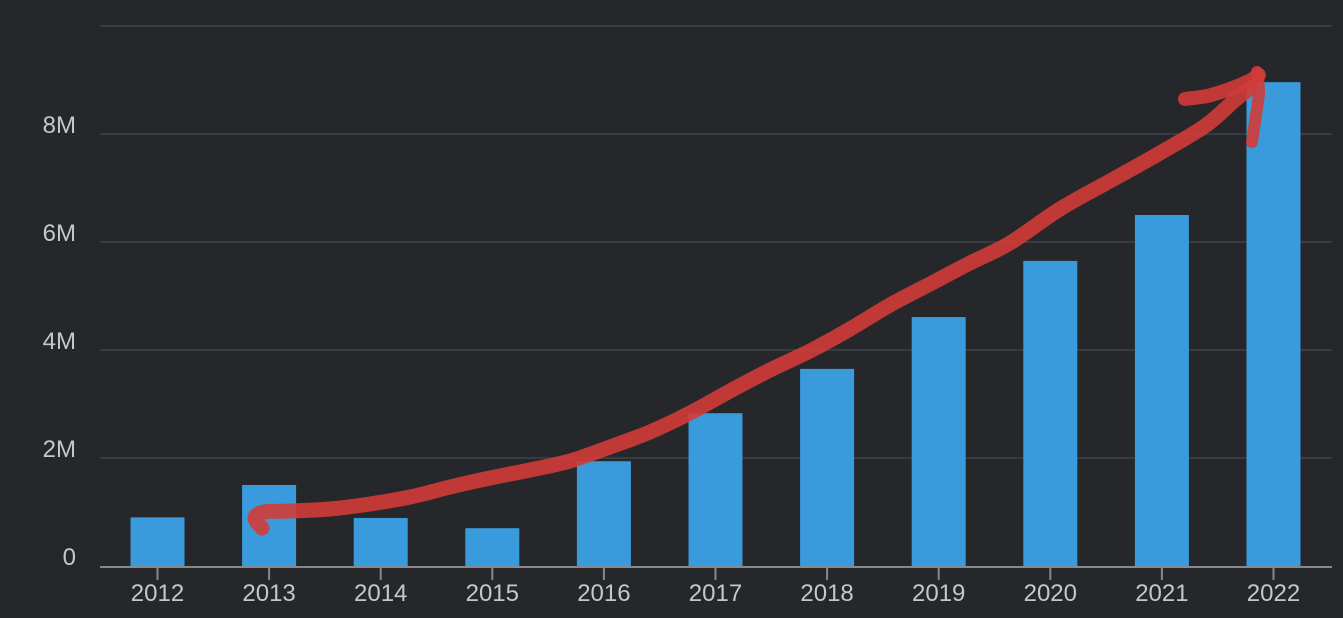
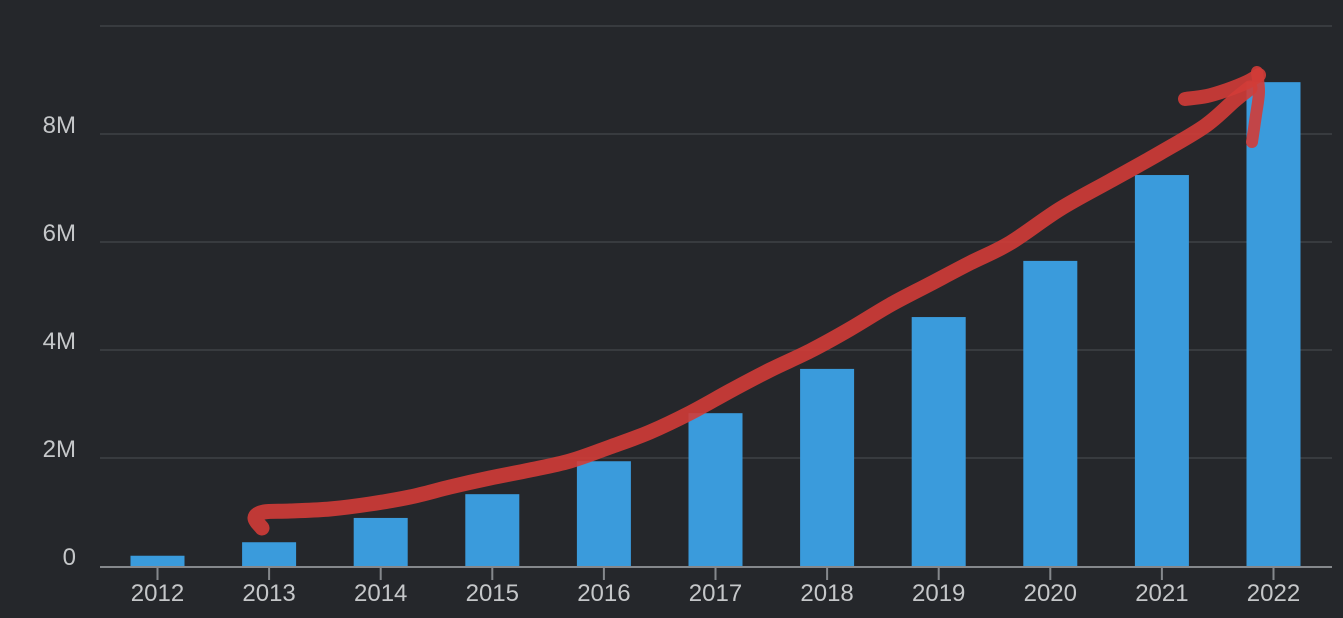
2012: 0.9M -> 0.2M
2013: 1.5M -> 0.4M
2015: 0.7M -> 1.3M
2021: 6.5M -> 7.2M
